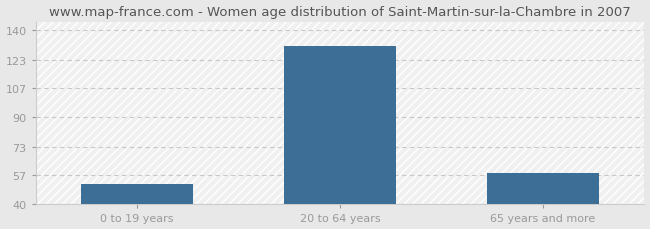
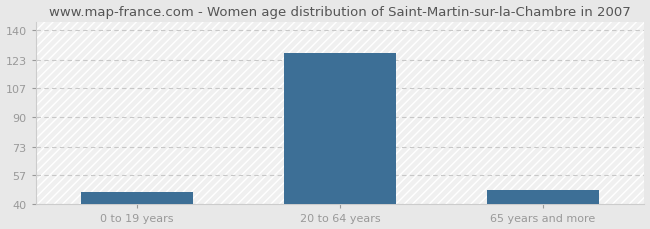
0 to 19 years: 52 -> 47
20 to 64 years: 131 -> 127
65 years and more: 58 -> 48
